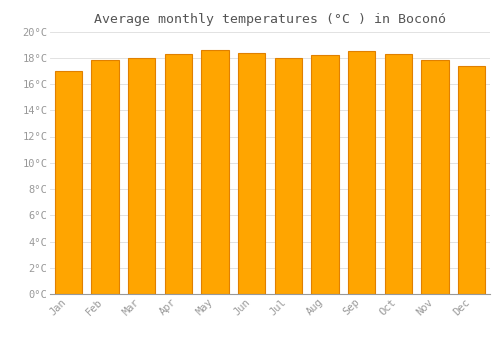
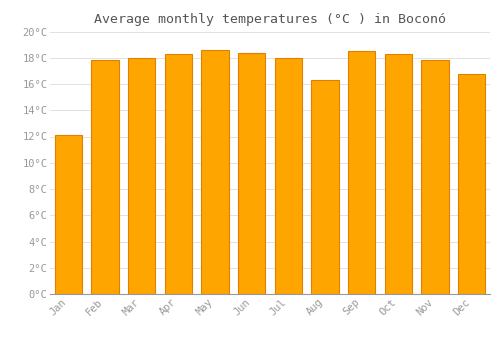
Jan: 17.0°C -> 12.1°C
Aug: 18.2°C -> 16.3°C
Dec: 17.4°C -> 16.8°C
